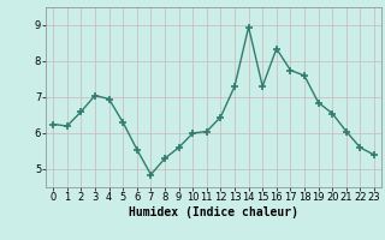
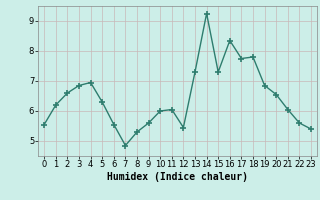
0: 6.25 -> 5.55
3: 7.05 -> 6.85
12: 6.45 -> 5.45
14: 8.95 -> 9.25
18: 7.60 -> 7.80
